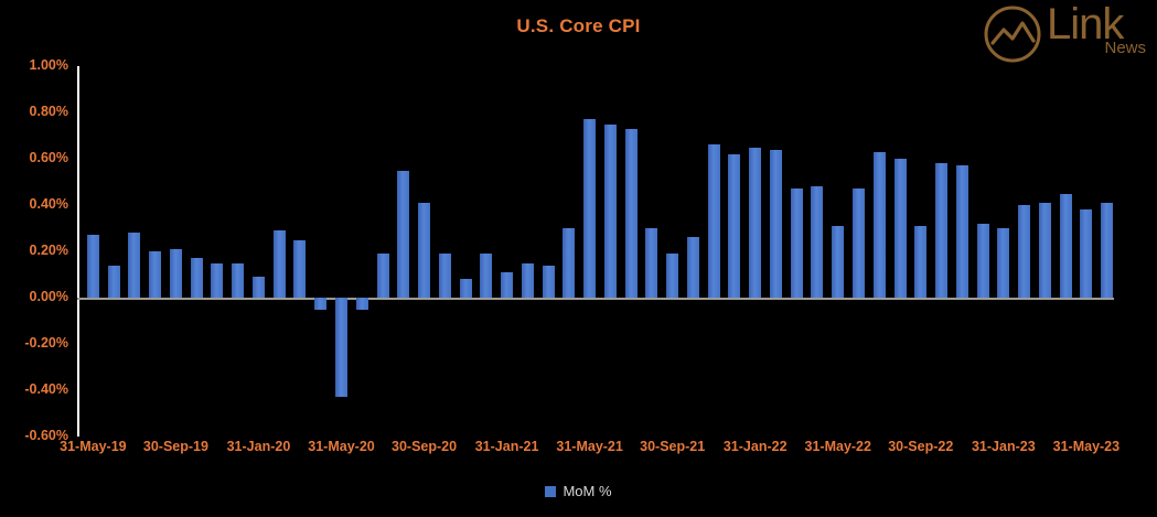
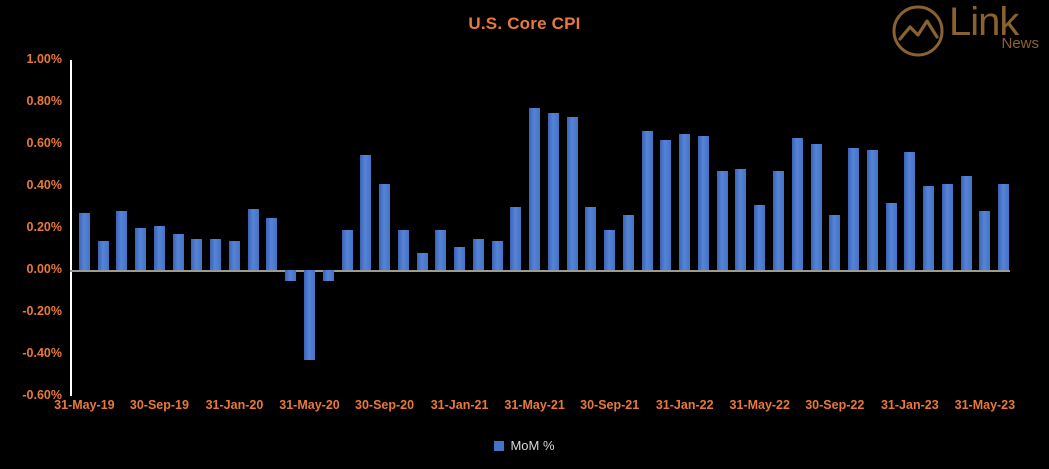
31-Jan-20: 0.09% -> 0.14%
30-Sep-22: 0.31% -> 0.26%
31-Jan-23: 0.30% -> 0.56%
31-May-23: 0.38% -> 0.28%
